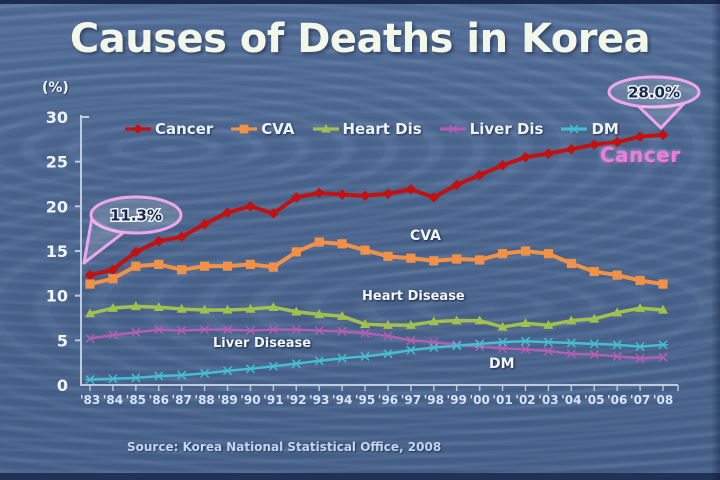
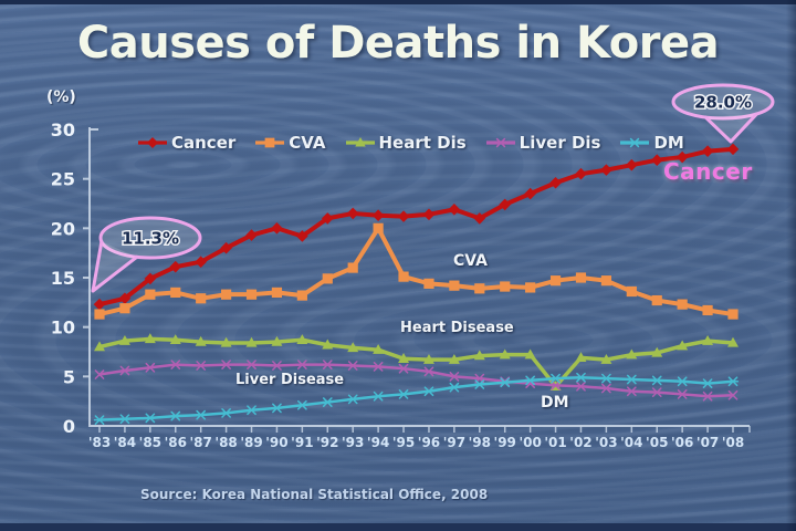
CVA/'94: 16 -> 20
Heart Dis/'01: 6 -> 4
